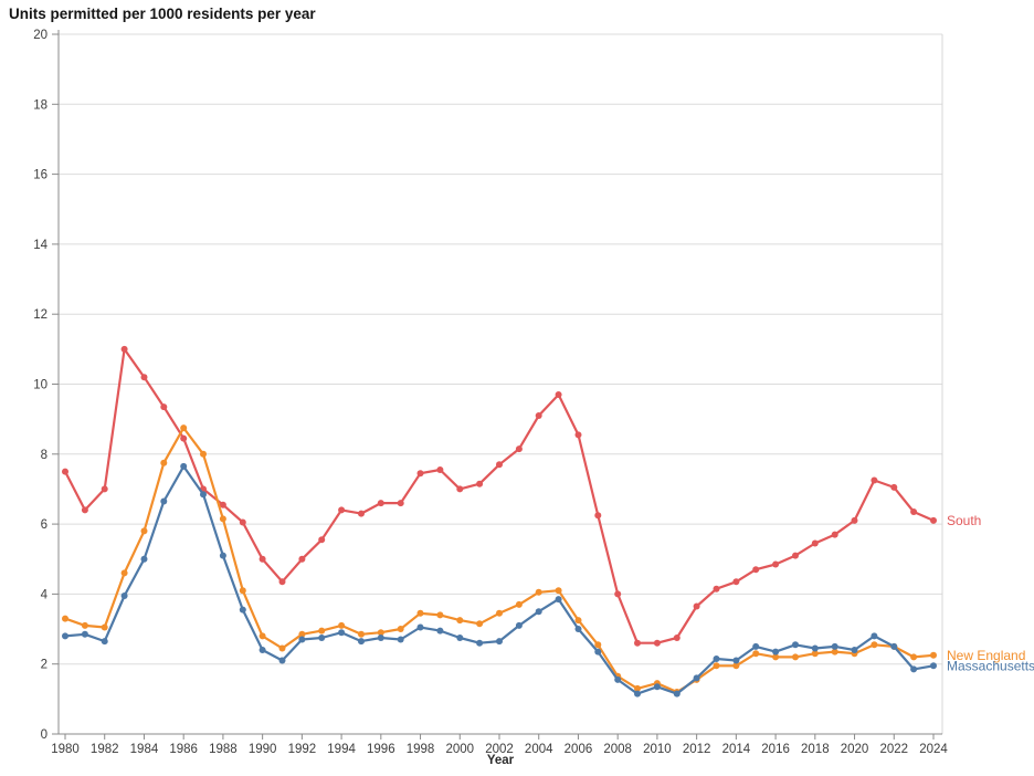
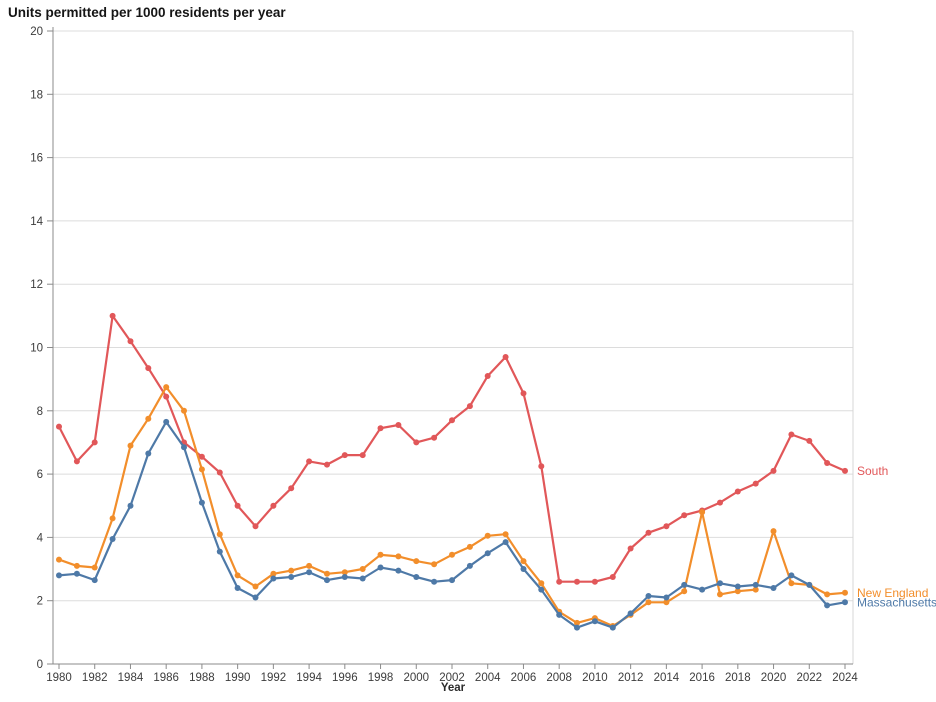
New England/1984: 5.8 -> 6.9
South/2008: 4.0 -> 2.6
New England/2016: 2.2 -> 4.8
New England/2020: 2.3 -> 4.2
